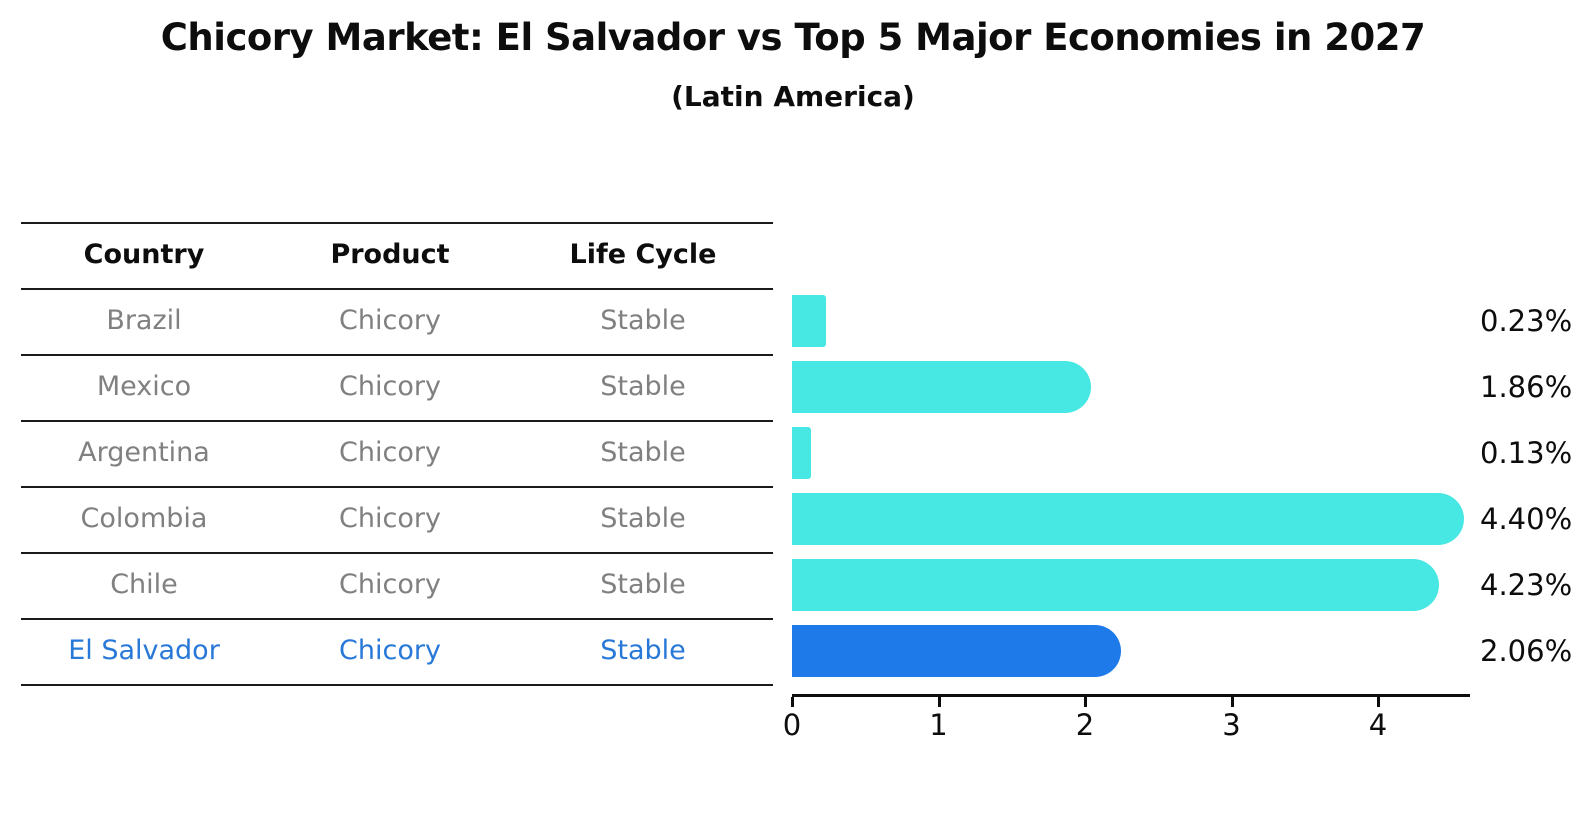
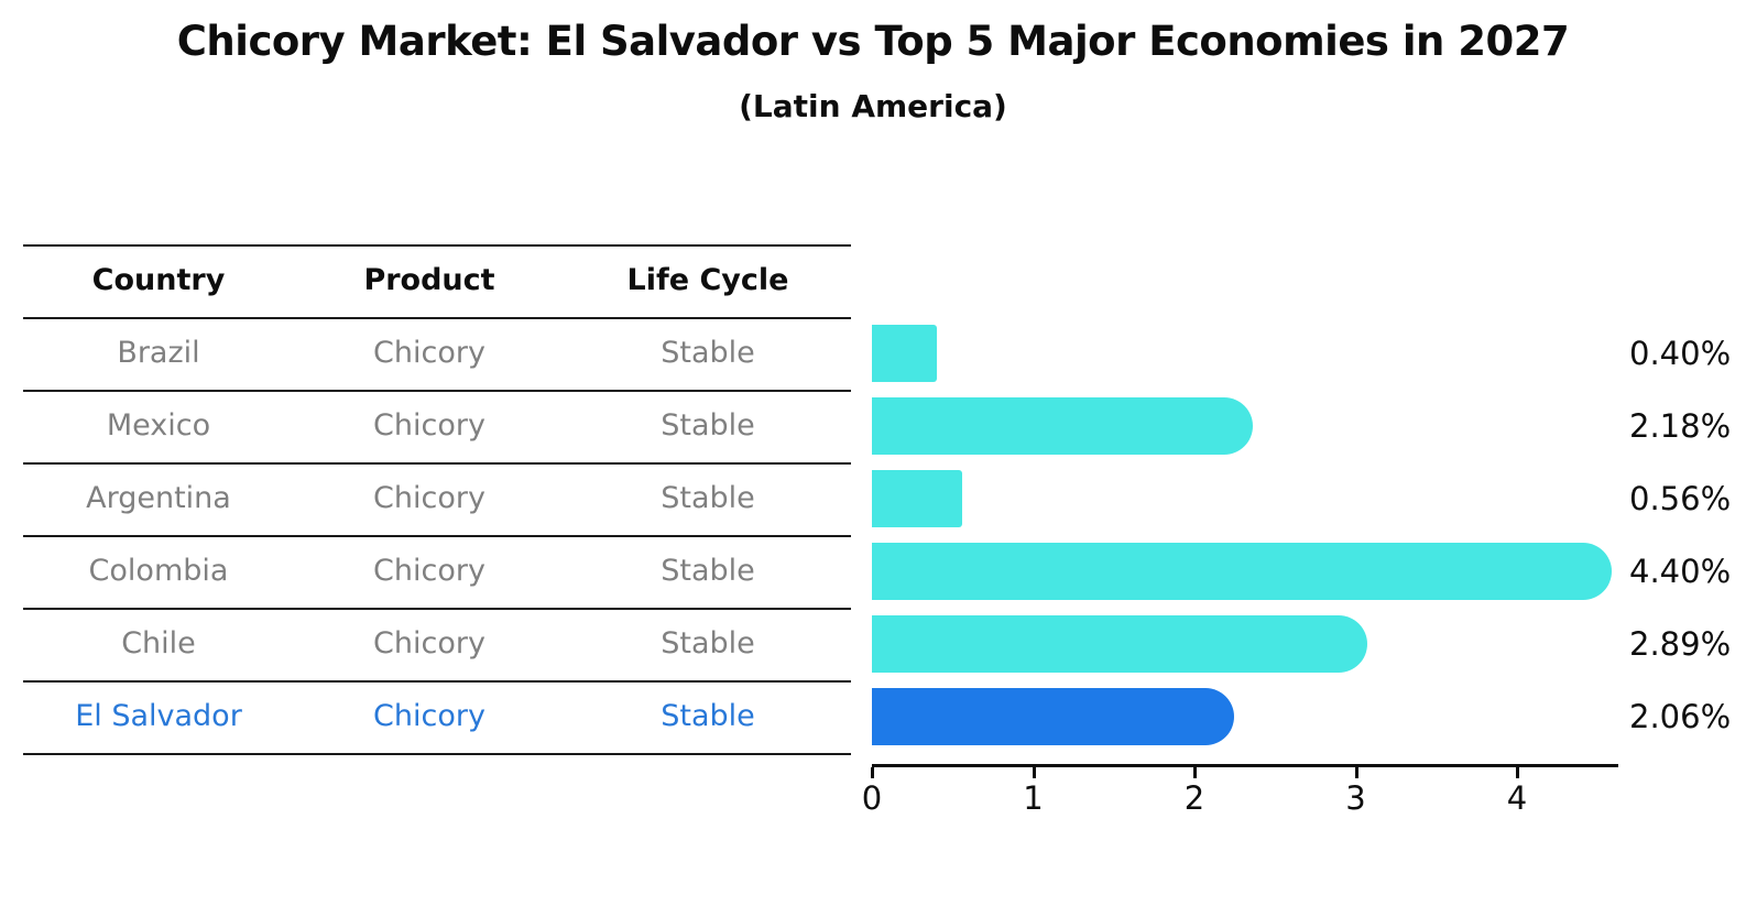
Brazil: 0.23% -> 0.40%
Mexico: 1.86% -> 2.18%
Argentina: 0.13% -> 0.56%
Chile: 4.23% -> 2.89%
